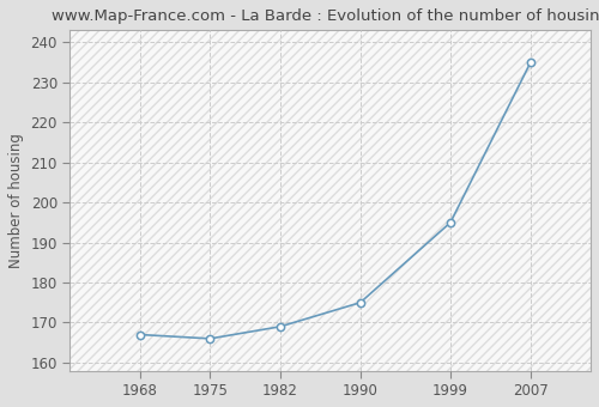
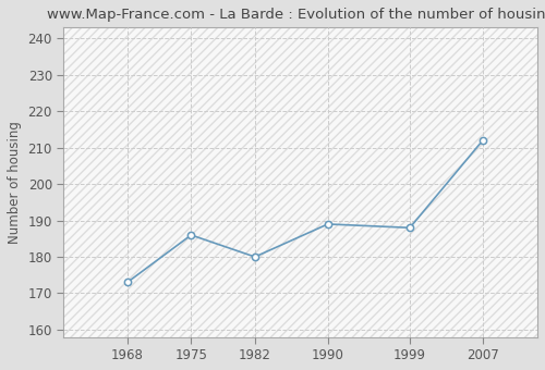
1968: 167 -> 173
1975: 166 -> 186
1982: 169 -> 180
1990: 175 -> 189
1999: 195 -> 188
2007: 235 -> 212
